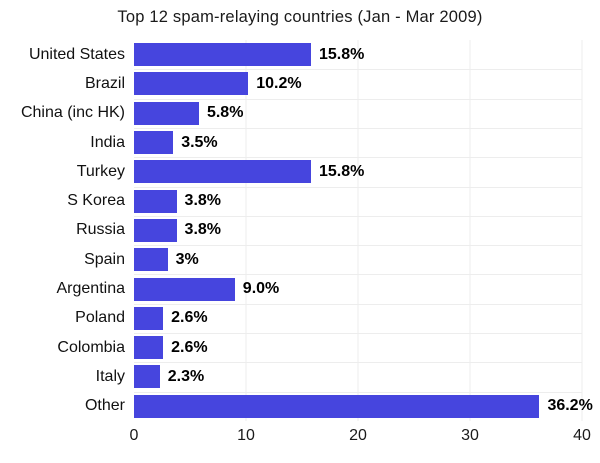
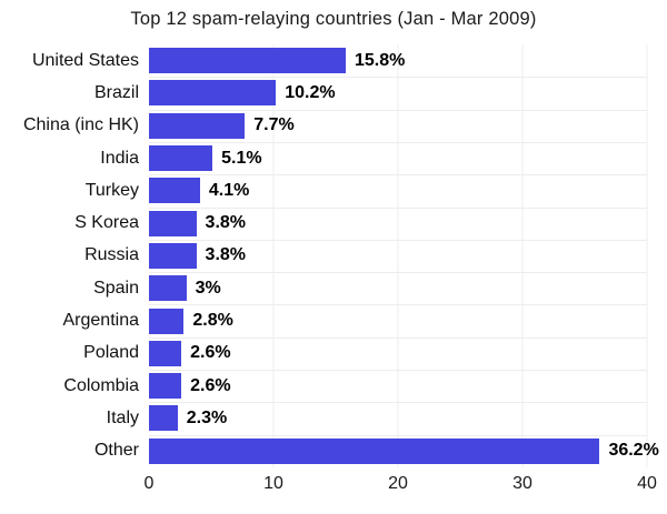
China (inc HK): 5.8% -> 7.7%
India: 3.5% -> 5.1%
Turkey: 15.8% -> 4.1%
Argentina: 9.0% -> 2.8%
